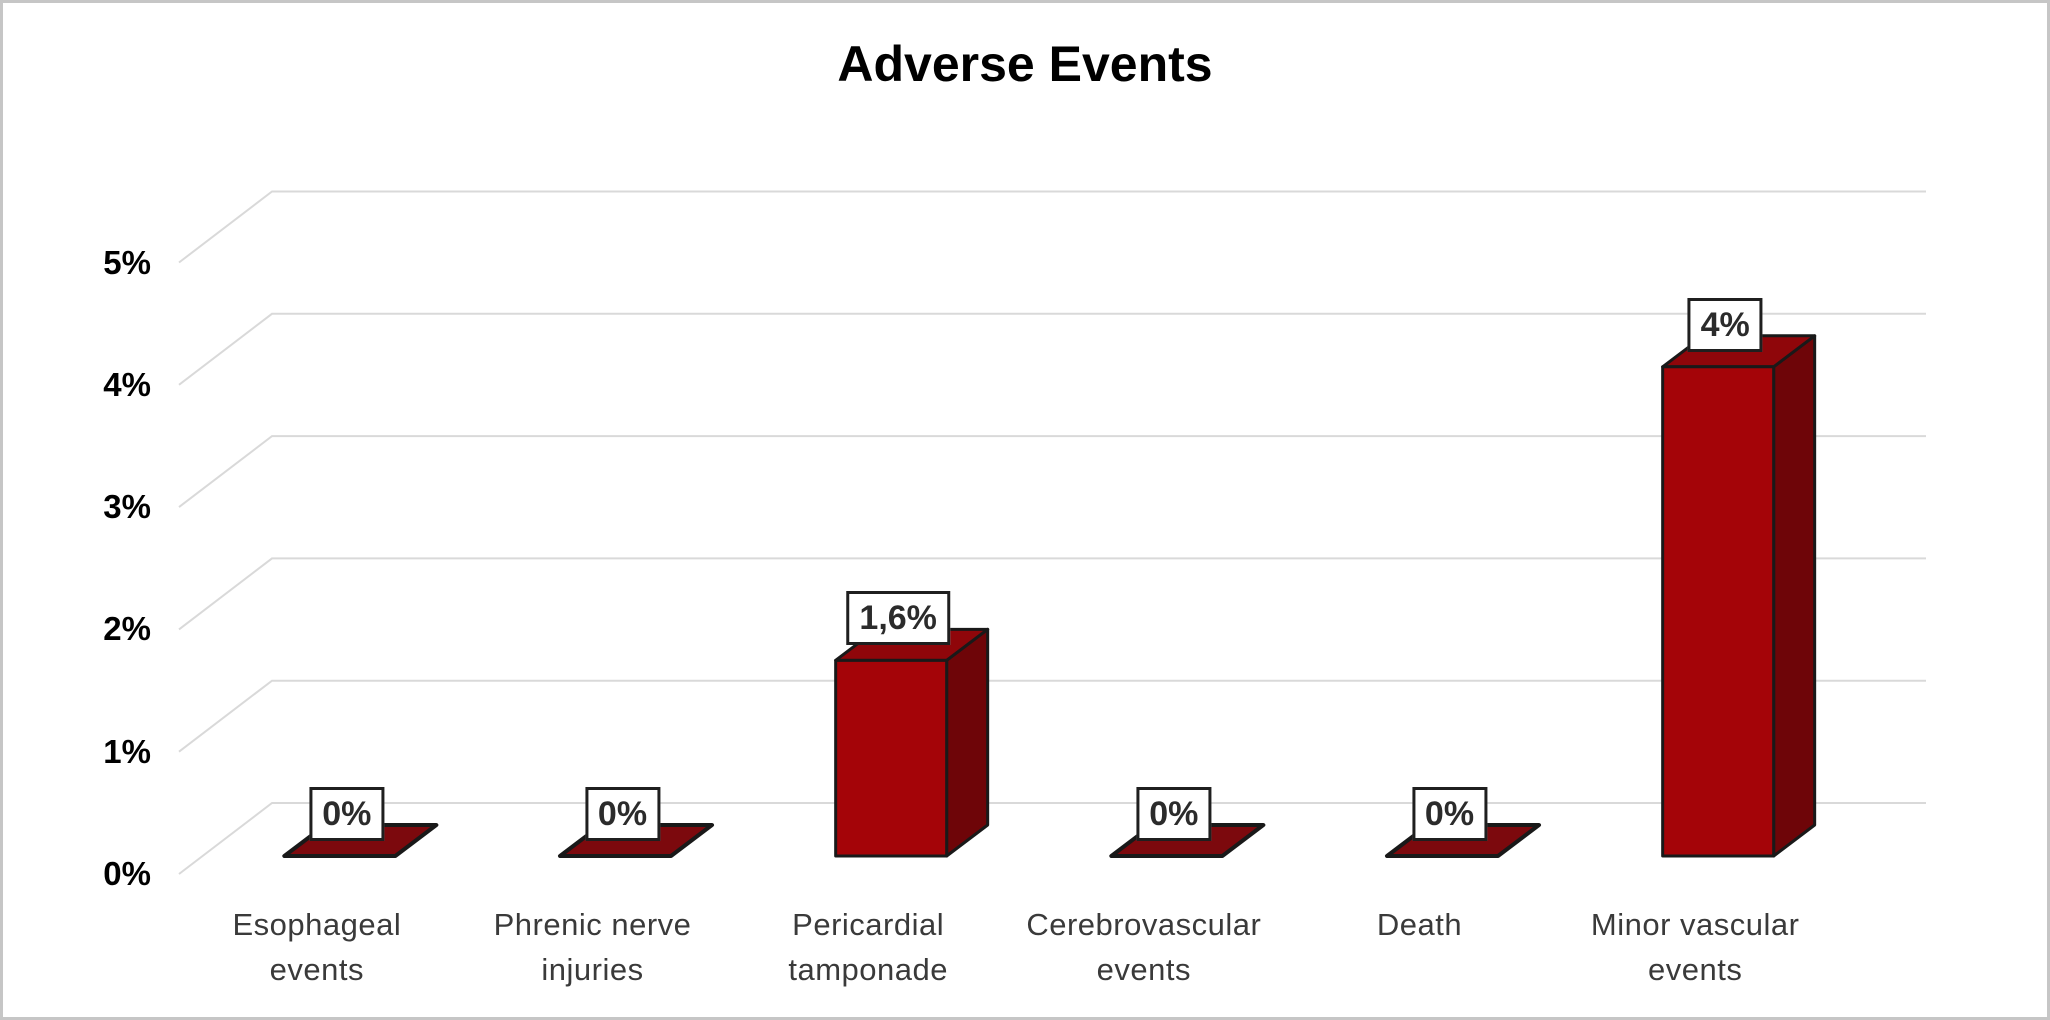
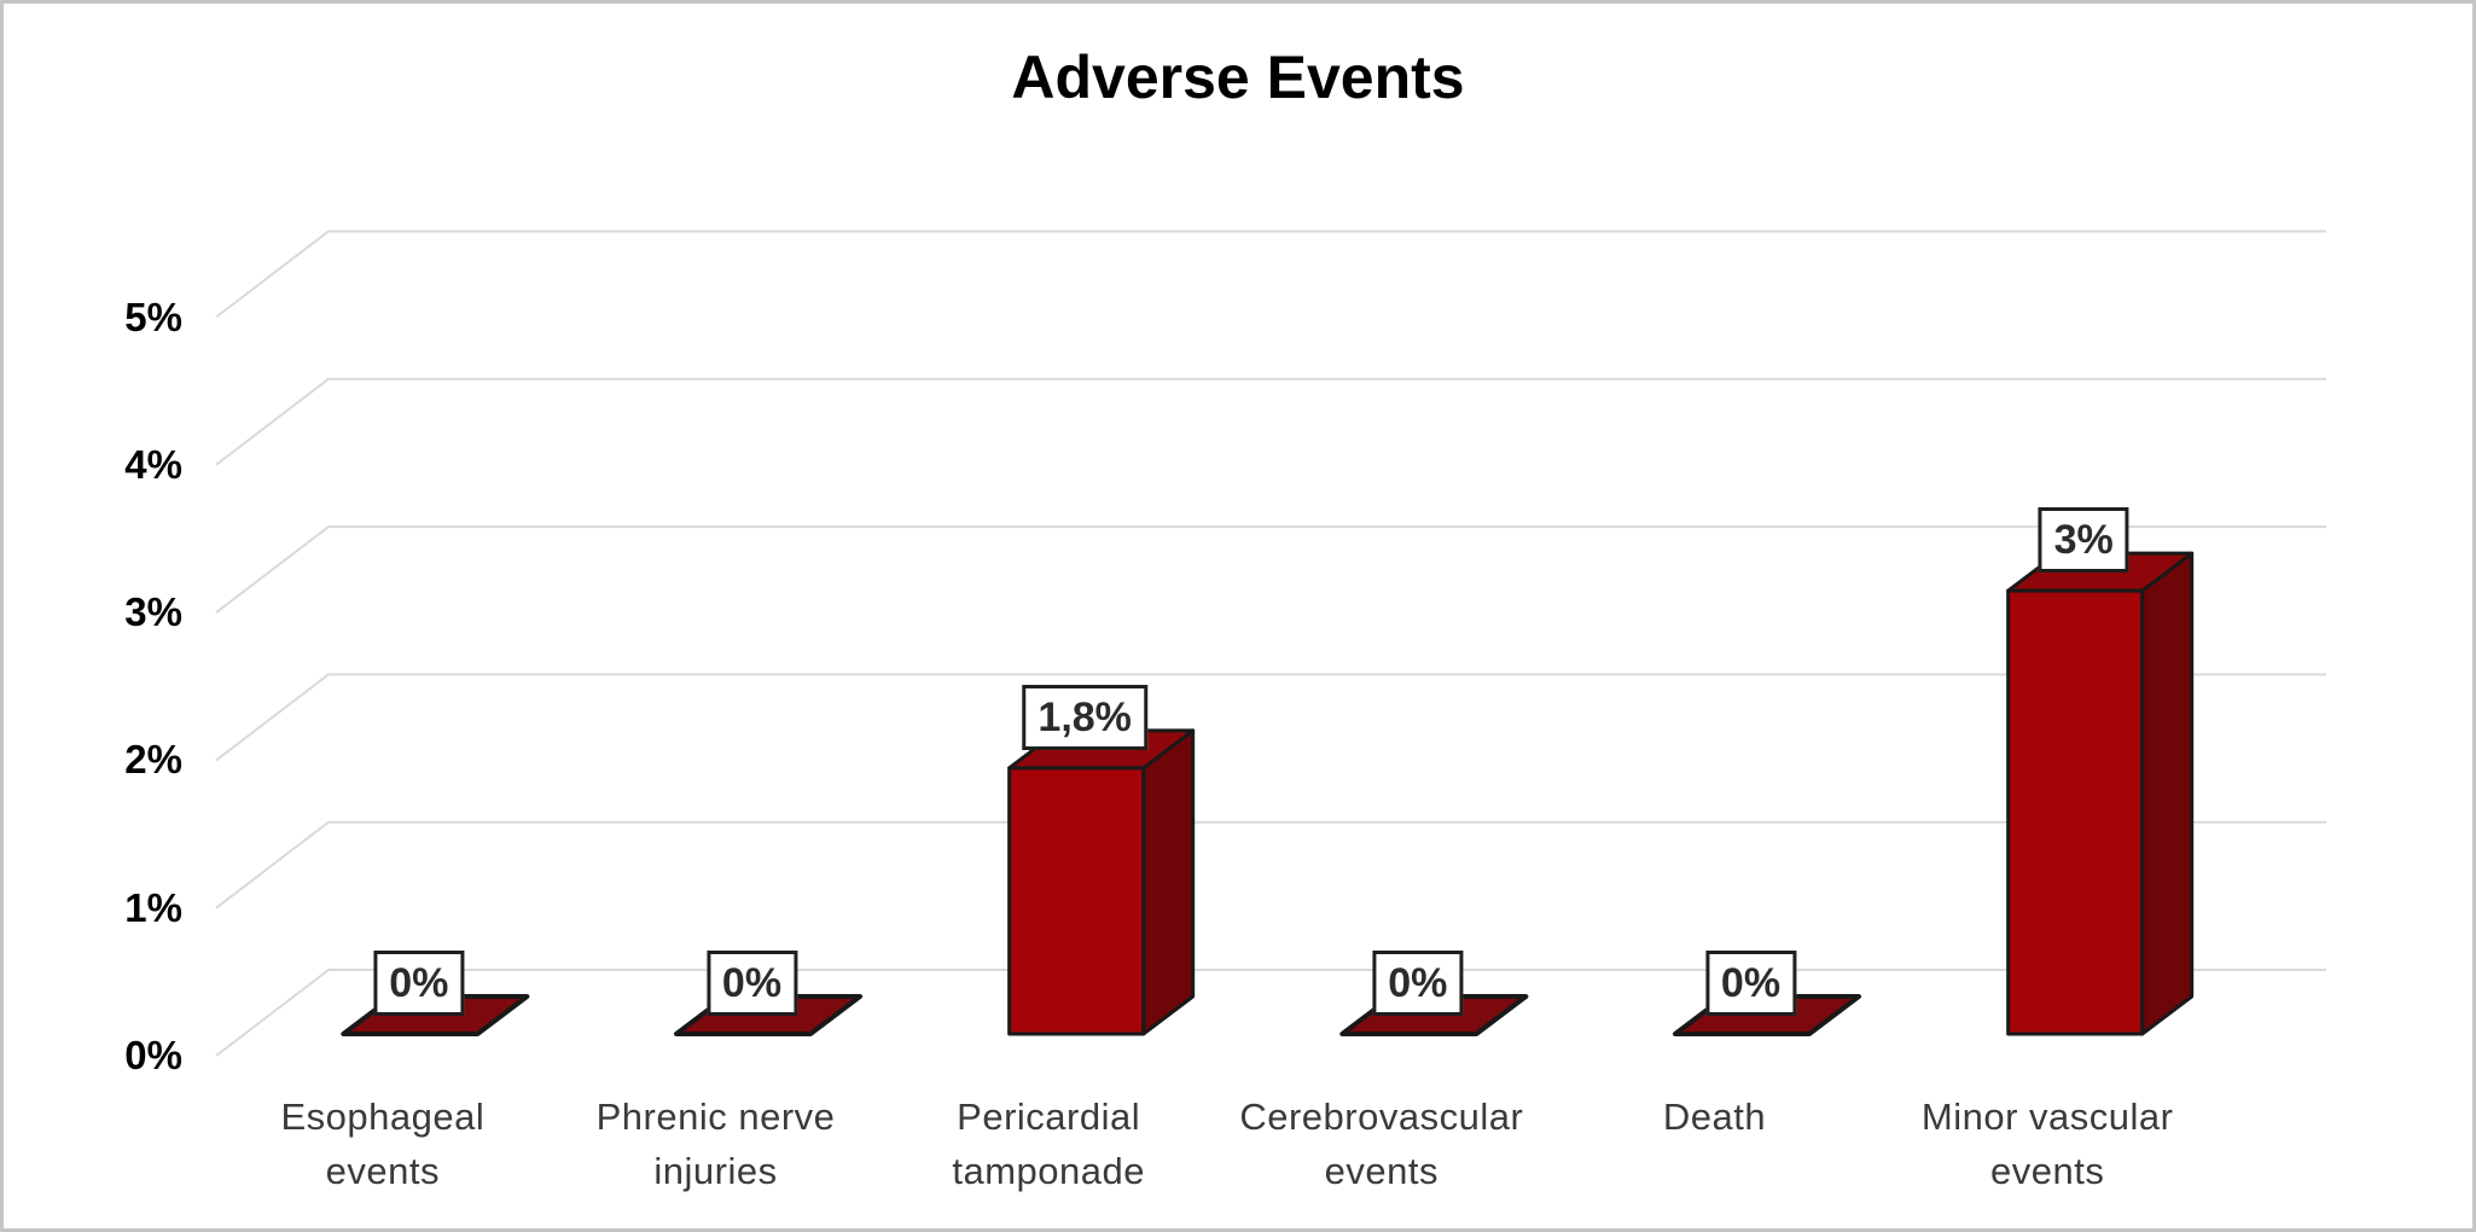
Pericardial tamponade: 1,6% -> 1,8%
Minor vascular events: 4% -> 3%
